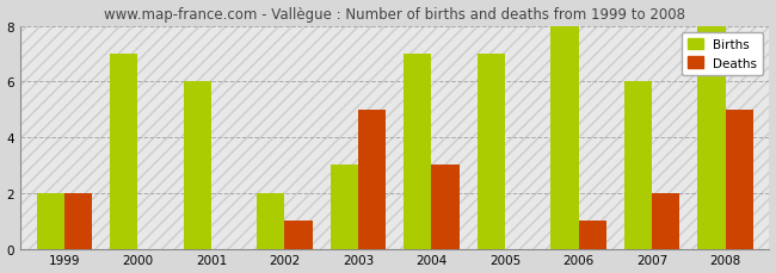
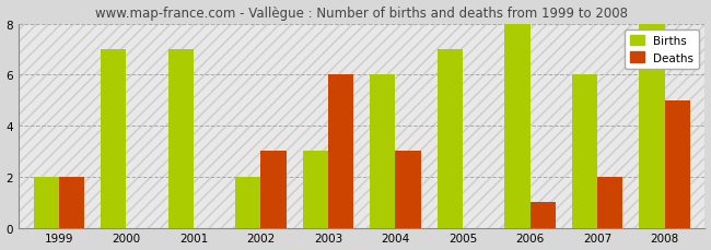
Births/2001: 6 -> 7
Deaths/2002: 1 -> 3
Deaths/2003: 5 -> 6
Births/2004: 7 -> 6
